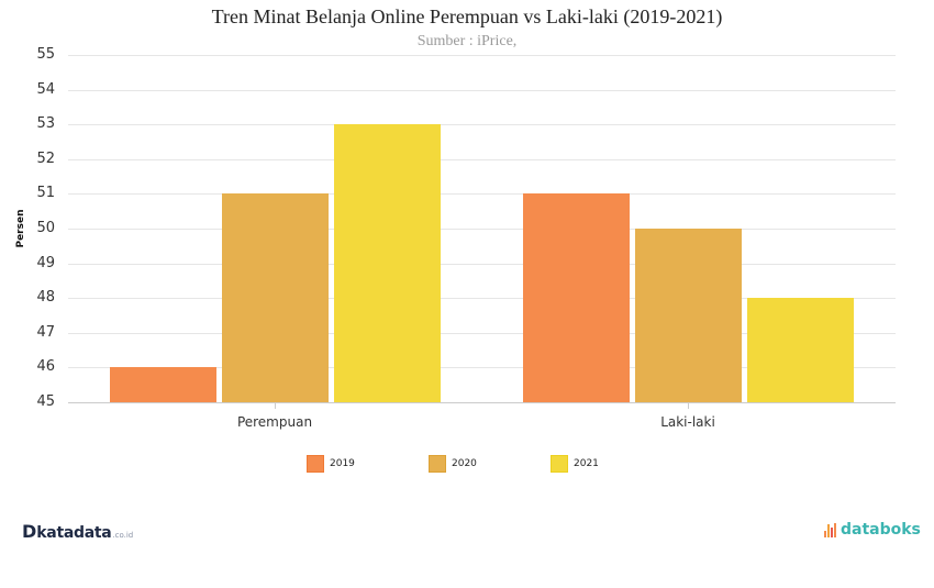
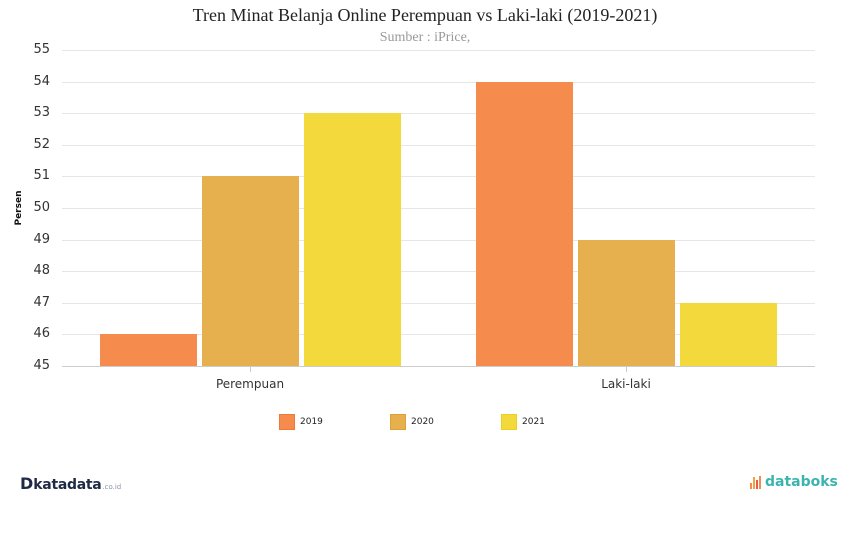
2019/Laki-laki: 51 -> 54
2020/Laki-laki: 50 -> 49
2021/Laki-laki: 48 -> 47
